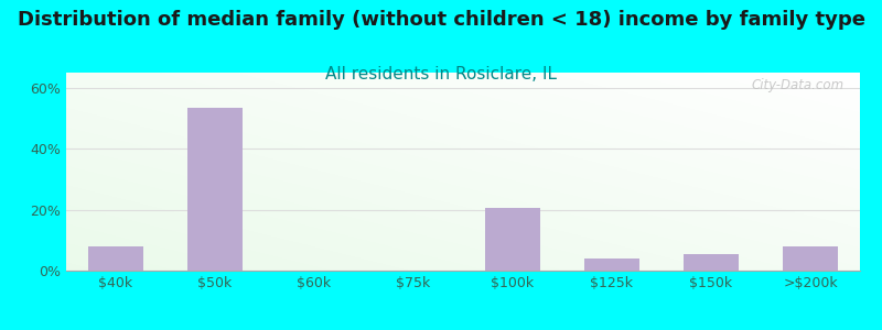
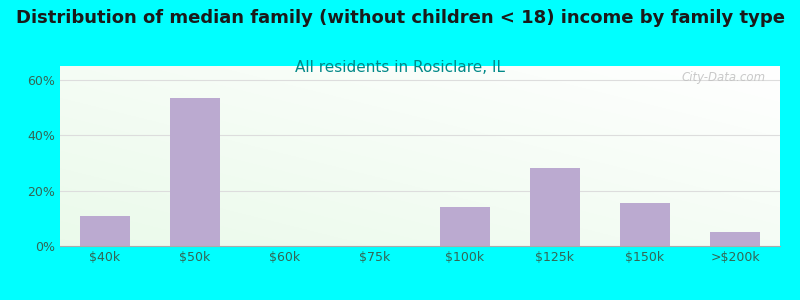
$40k: 8.0% -> 11.0%
$100k: 20.5% -> 14.0%
$125k: 4.0% -> 28.0%
$150k: 5.5% -> 15.5%
>$200k: 8.0% -> 5.0%
